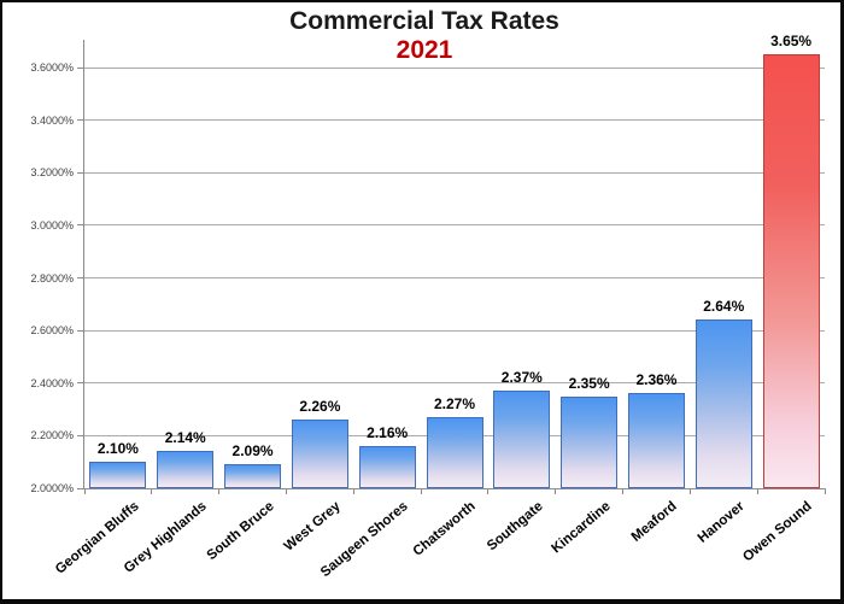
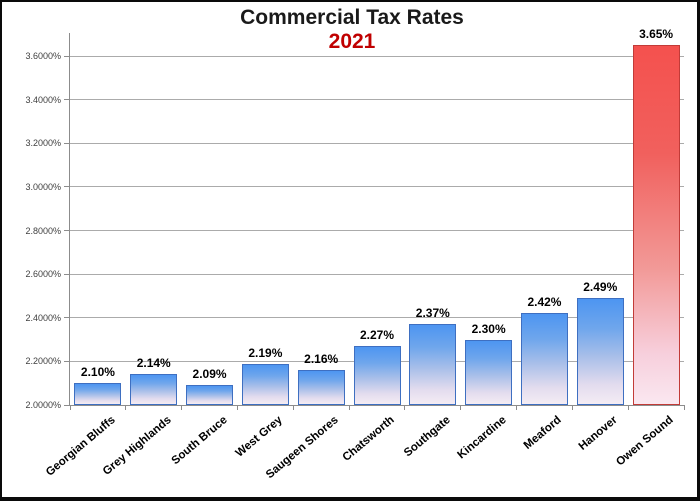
West Grey: 2.26% -> 2.19%
Kincardine: 2.35% -> 2.30%
Meaford: 2.36% -> 2.42%
Hanover: 2.64% -> 2.49%
